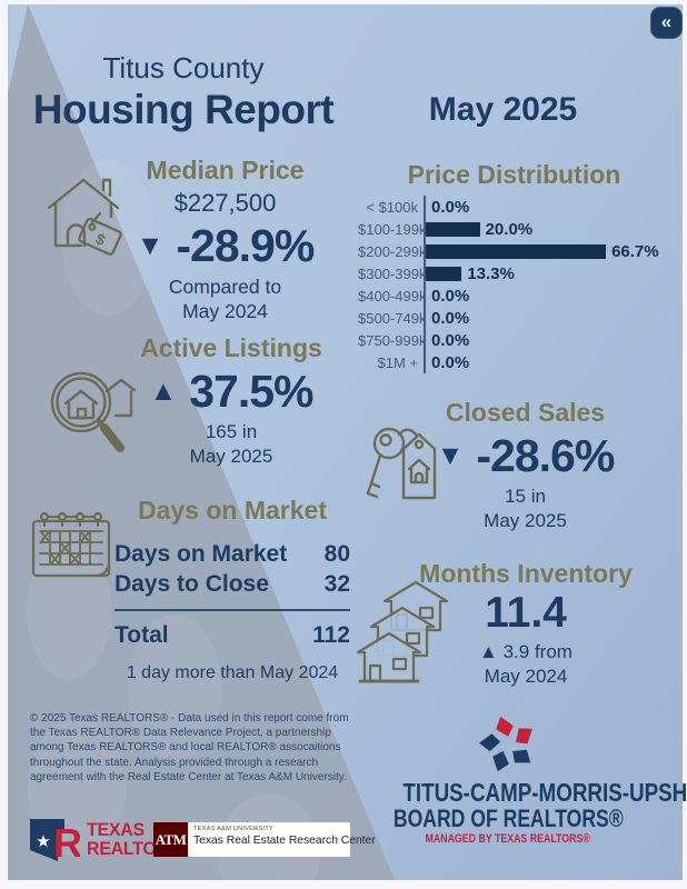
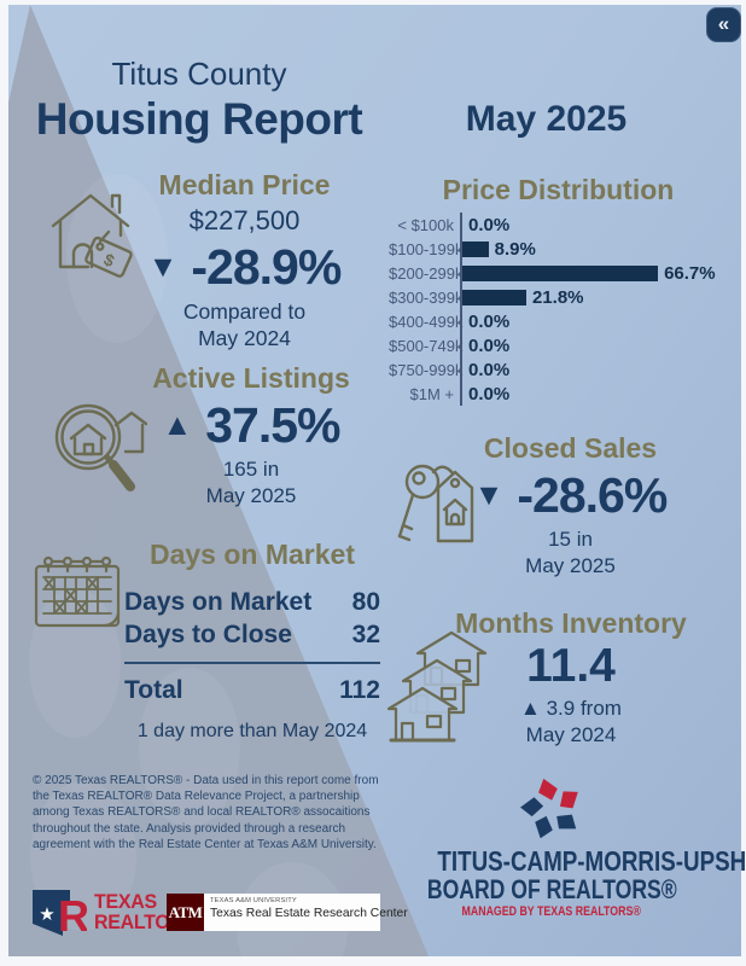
$100-199k: 20.0% -> 8.9%
$300-399k: 13.3% -> 21.8%
